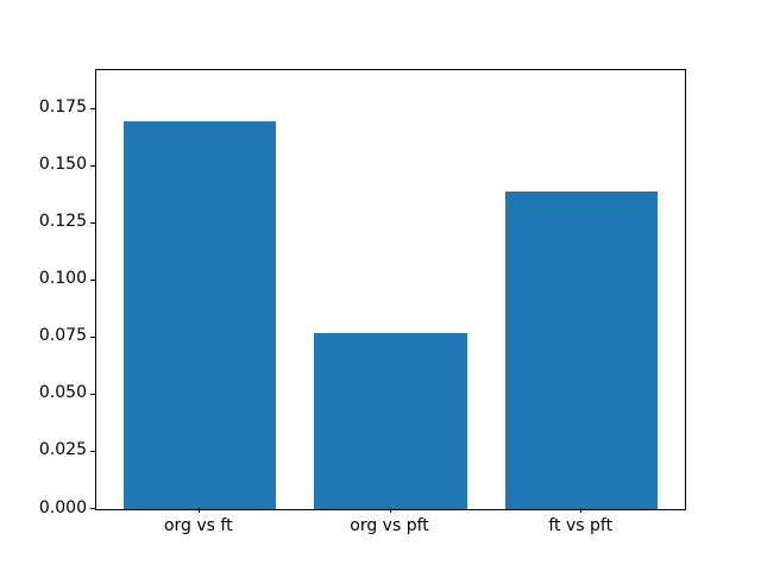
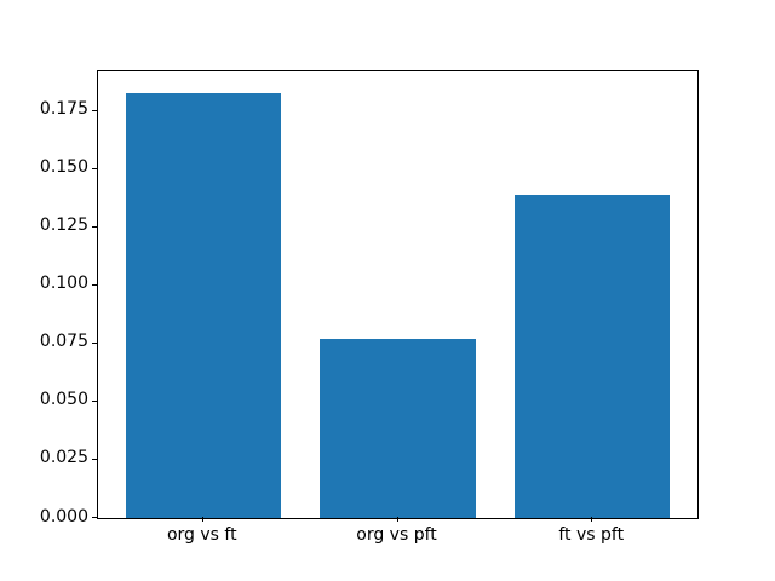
org vs ft: 0.170 -> 0.183
